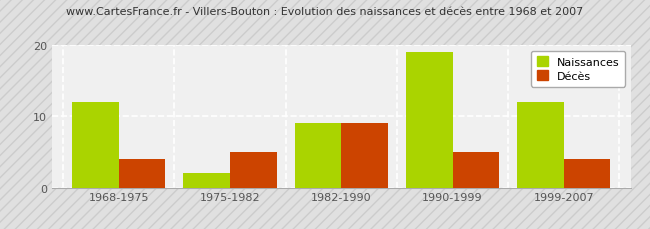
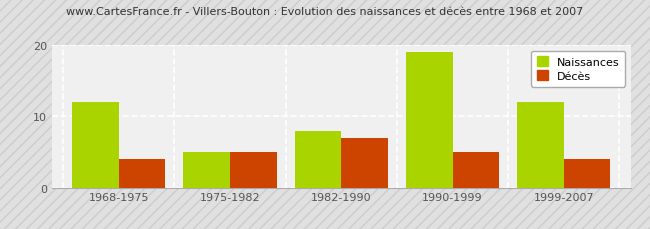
Naissances/1975-1982: 2 -> 5
Naissances/1982-1990: 9 -> 8
Décès/1982-1990: 9 -> 7
